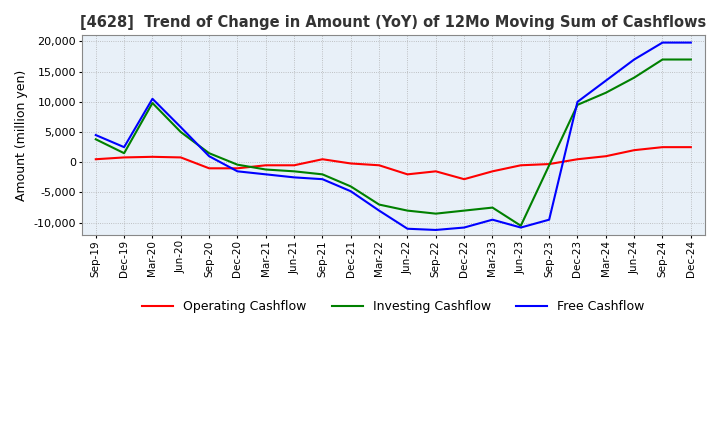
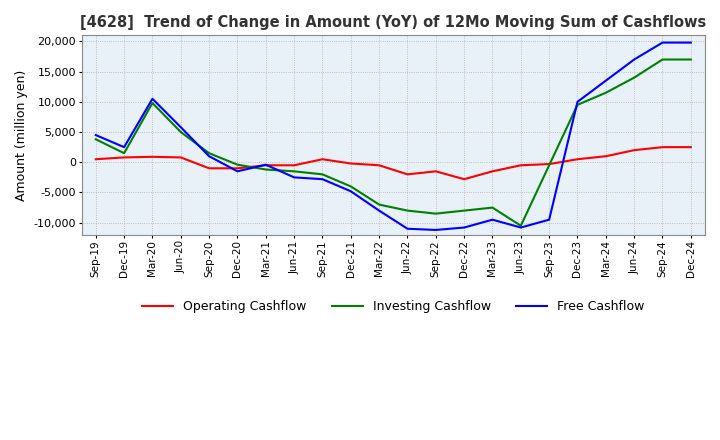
Free Cashflow/Mar-21: -2,000 -> -400
